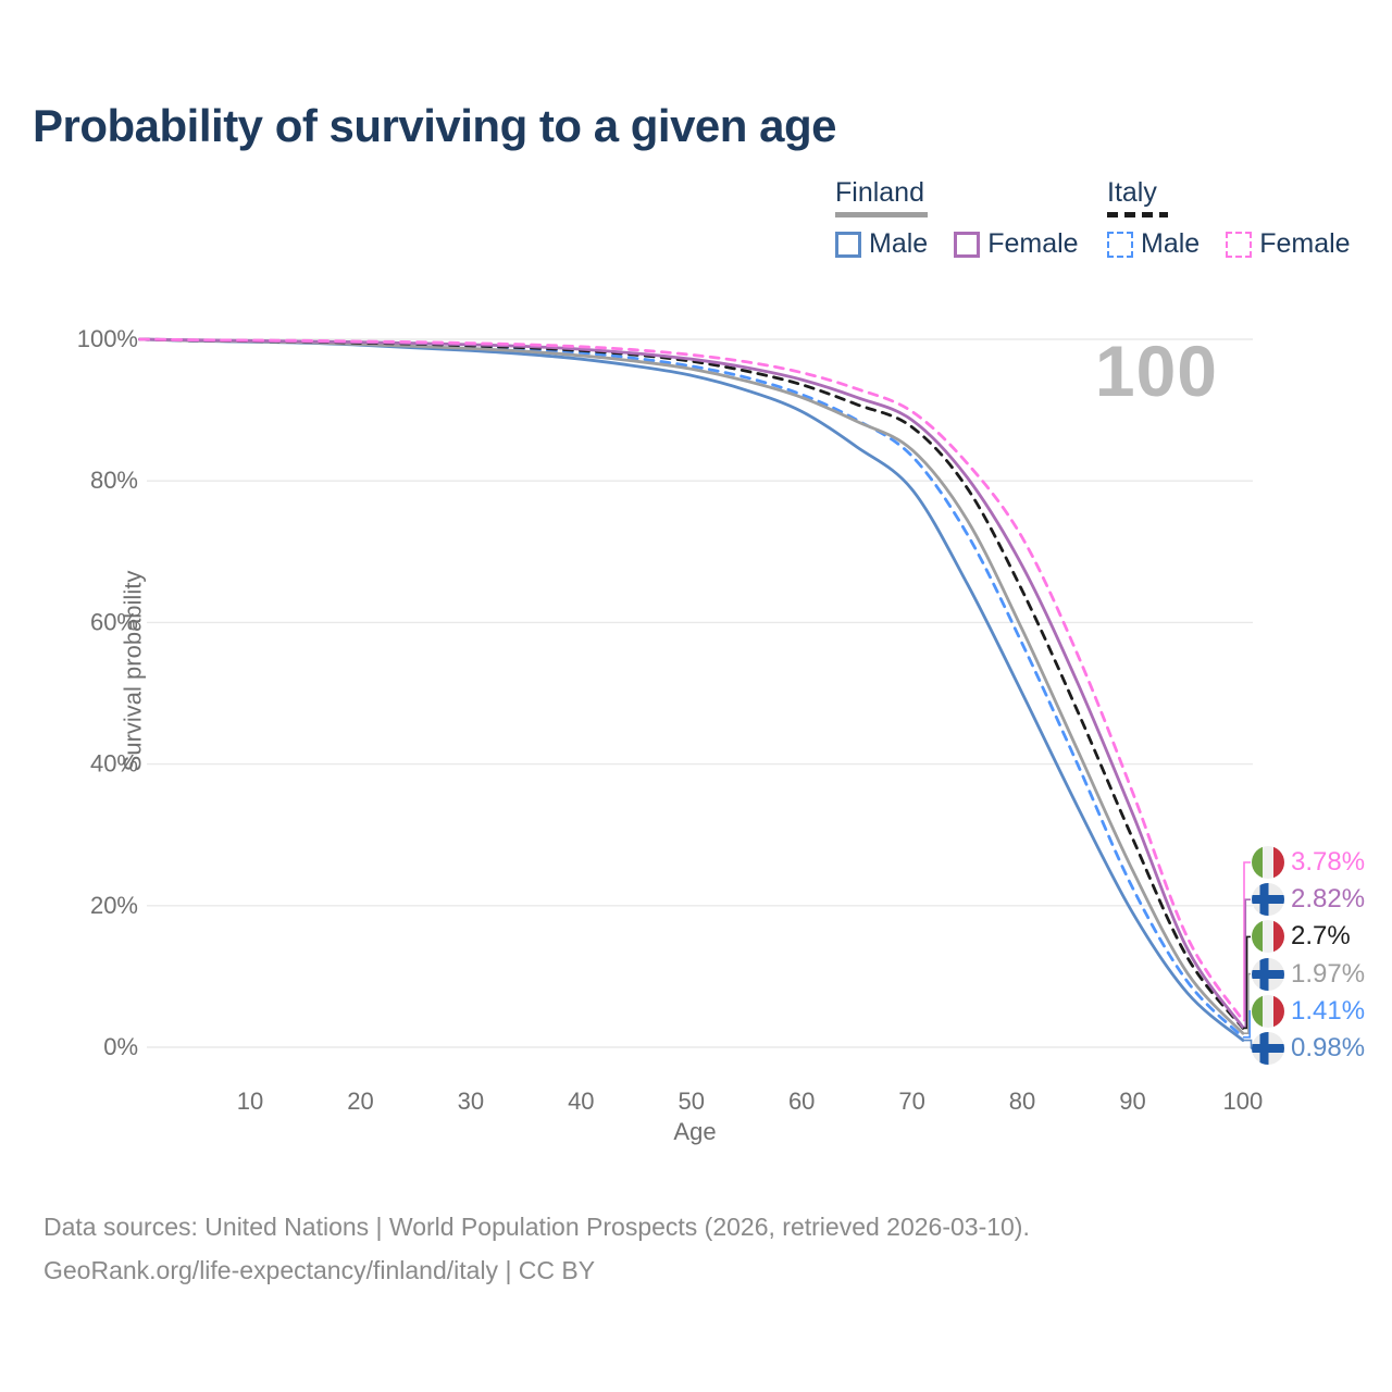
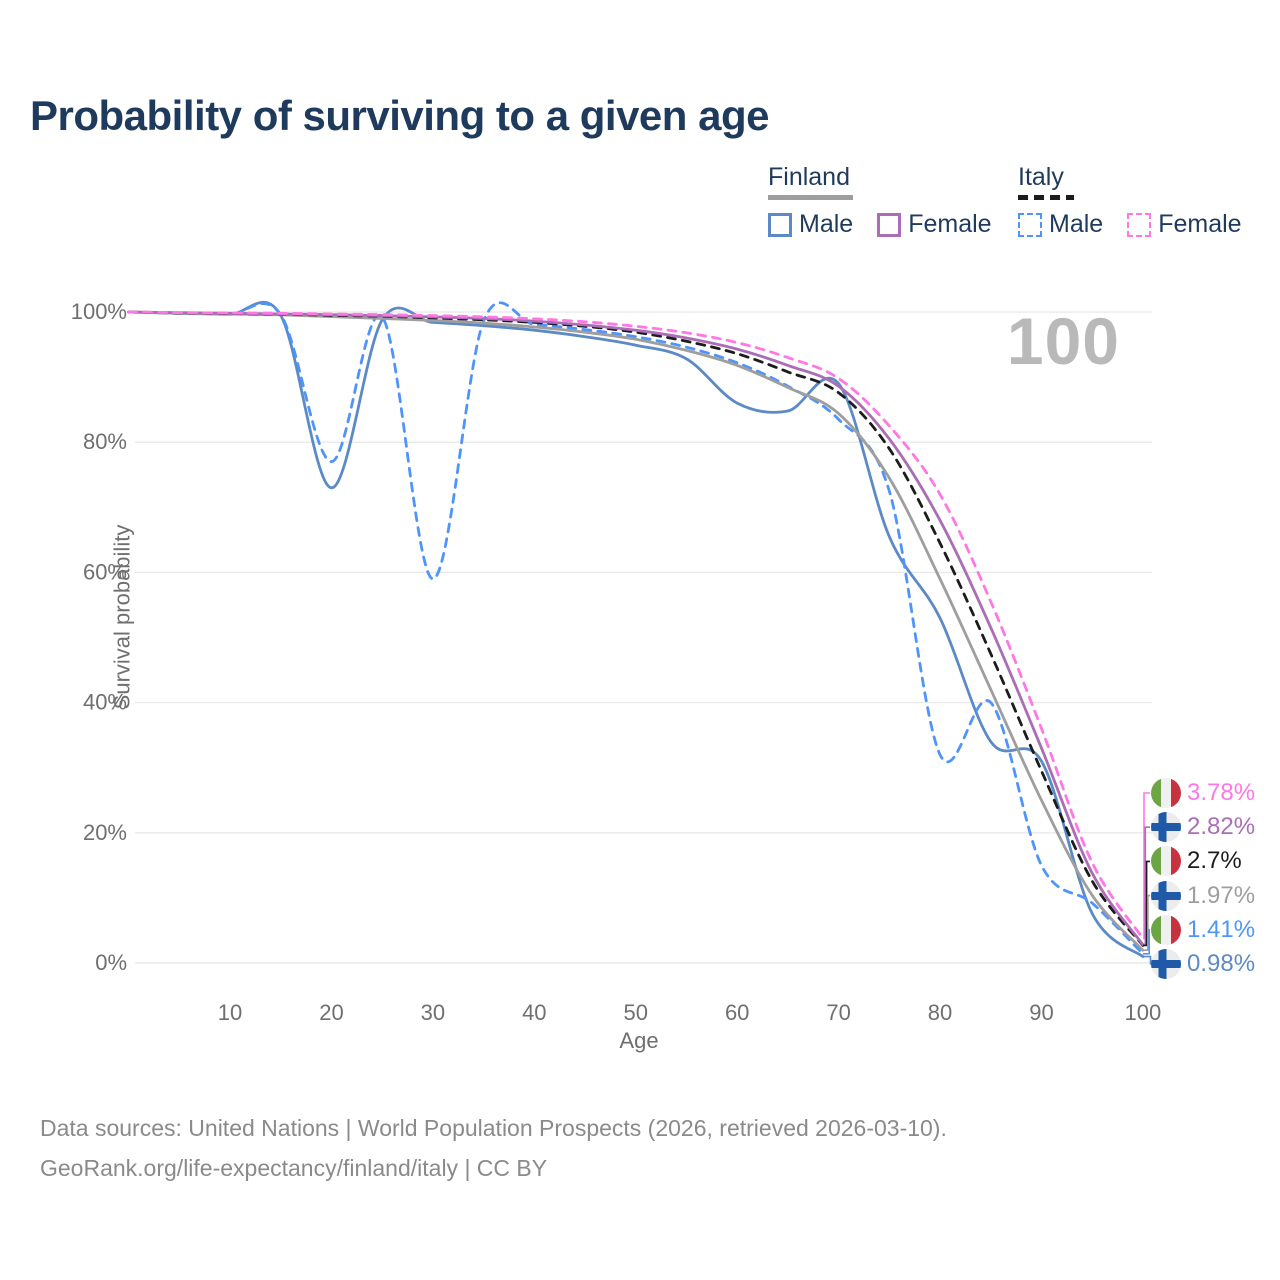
Finland Male/20: 99% -> 73%
Italy Male/20: 99% -> 77%
Italy Male/30: 99% -> 59%
Finland Male/60: 90% -> 86%
Finland Male/70: 79% -> 89%
Finland Male/80: 50% -> 53%
Italy Male/80: 57% -> 32%
Finland Male/90: 19% -> 31%
Italy Male/90: 22% -> 15%
